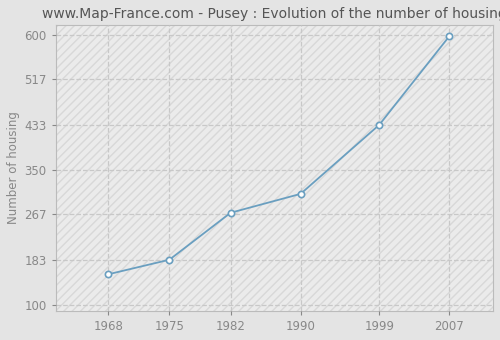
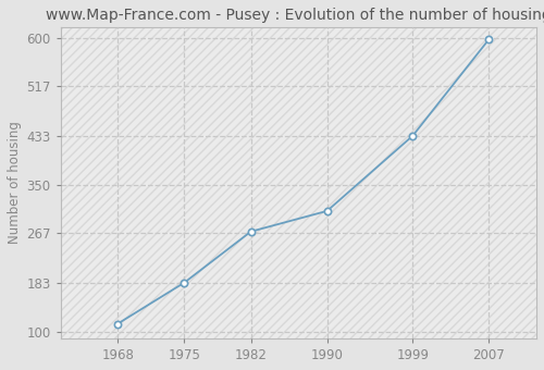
1968: 156 -> 113
